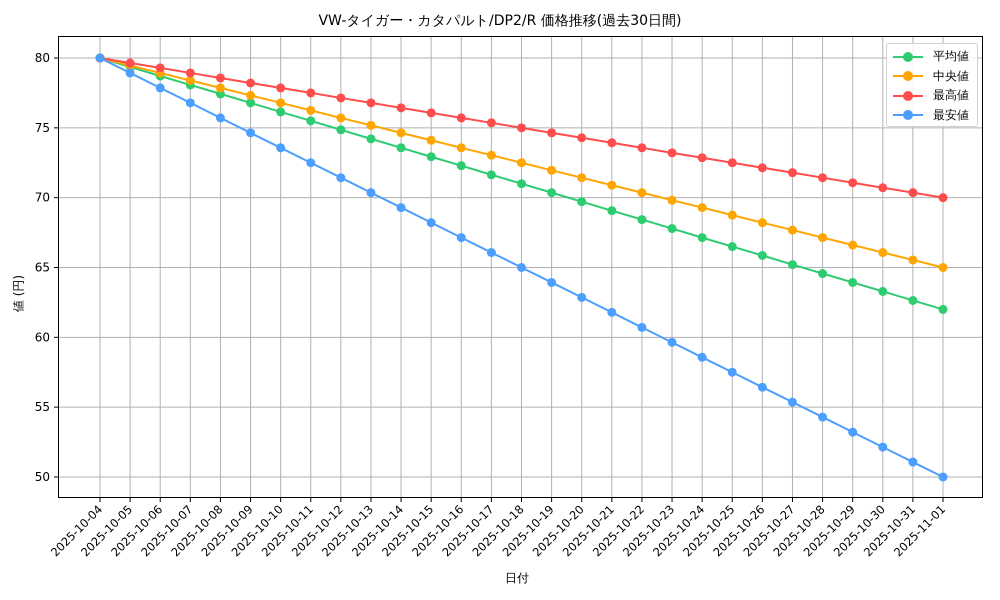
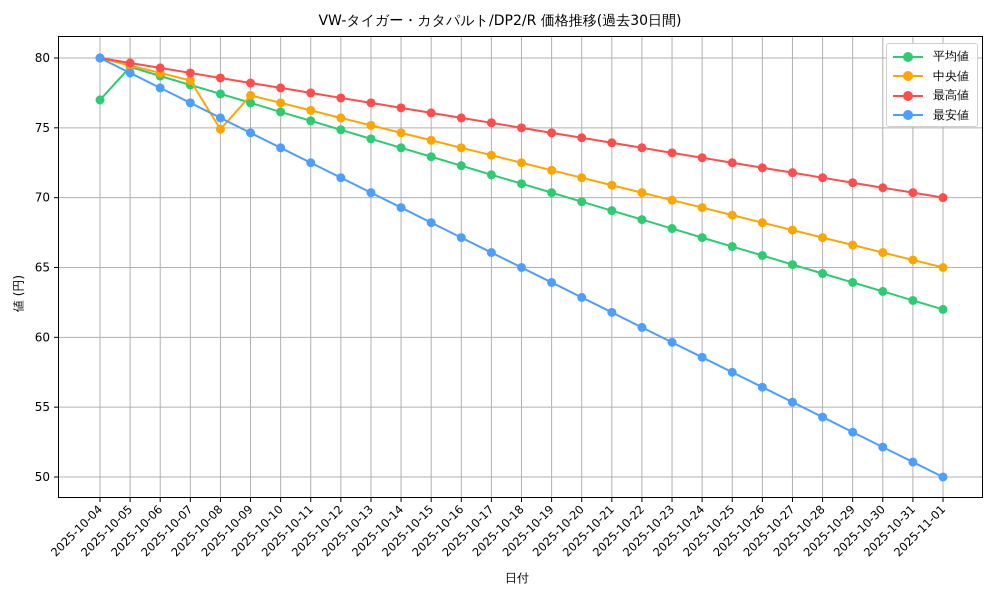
平均値/2025-10-04: 80.0 -> 77.0
中央値/2025-10-08: 77.9 -> 74.9
